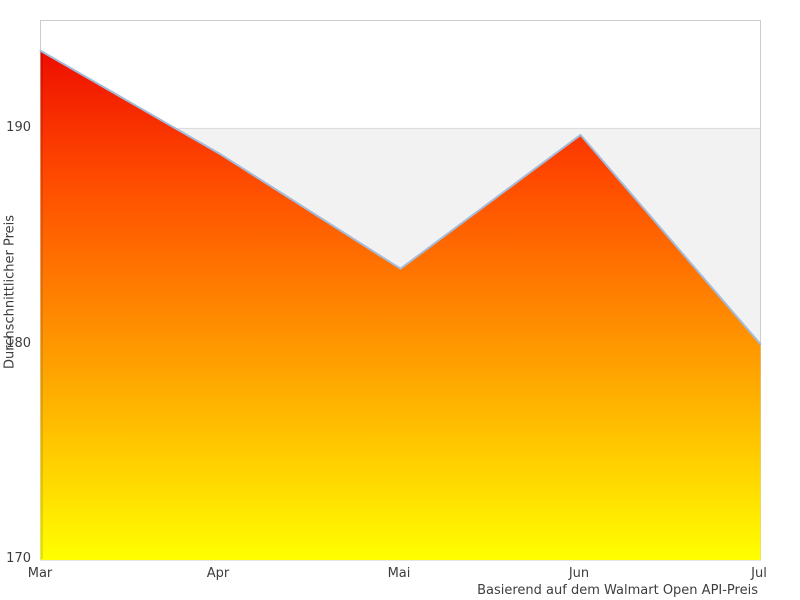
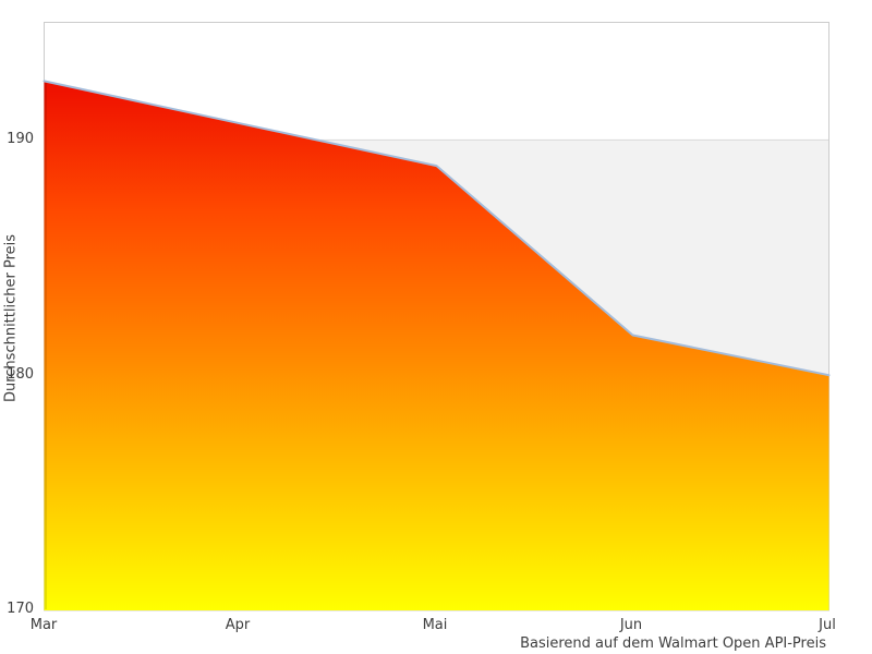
Mar: 193.6 -> 192.5
Apr: 188.8 -> 190.7
Mai: 183.5 -> 188.9
Jun: 189.7 -> 181.7
